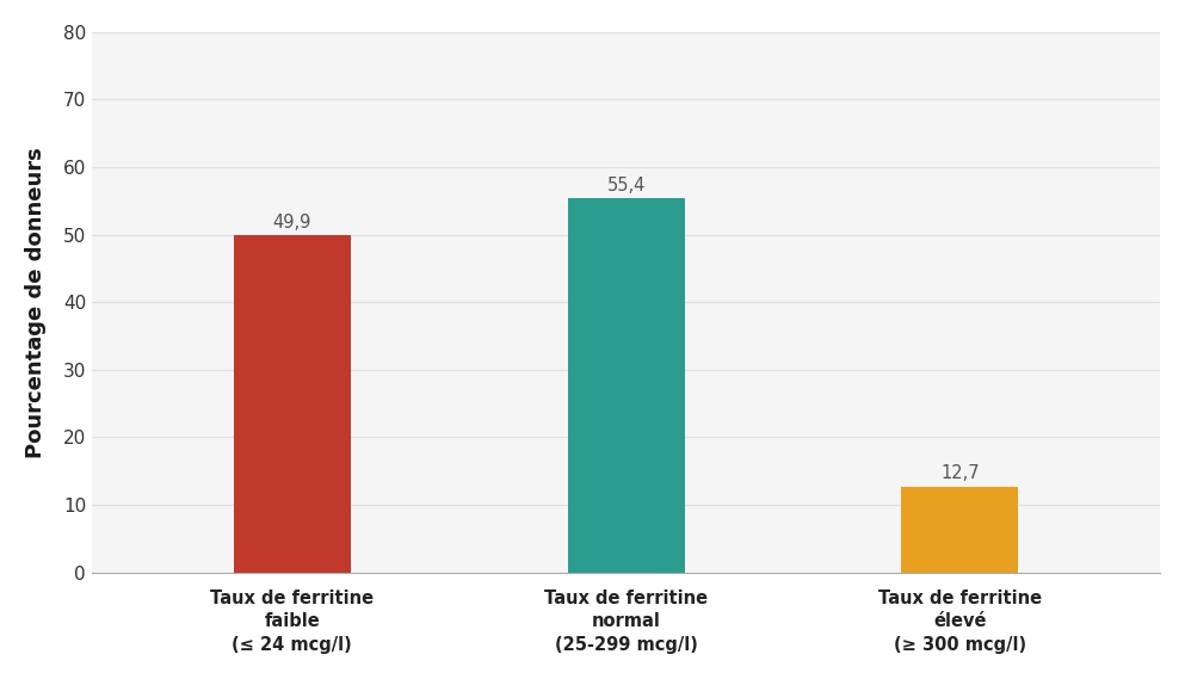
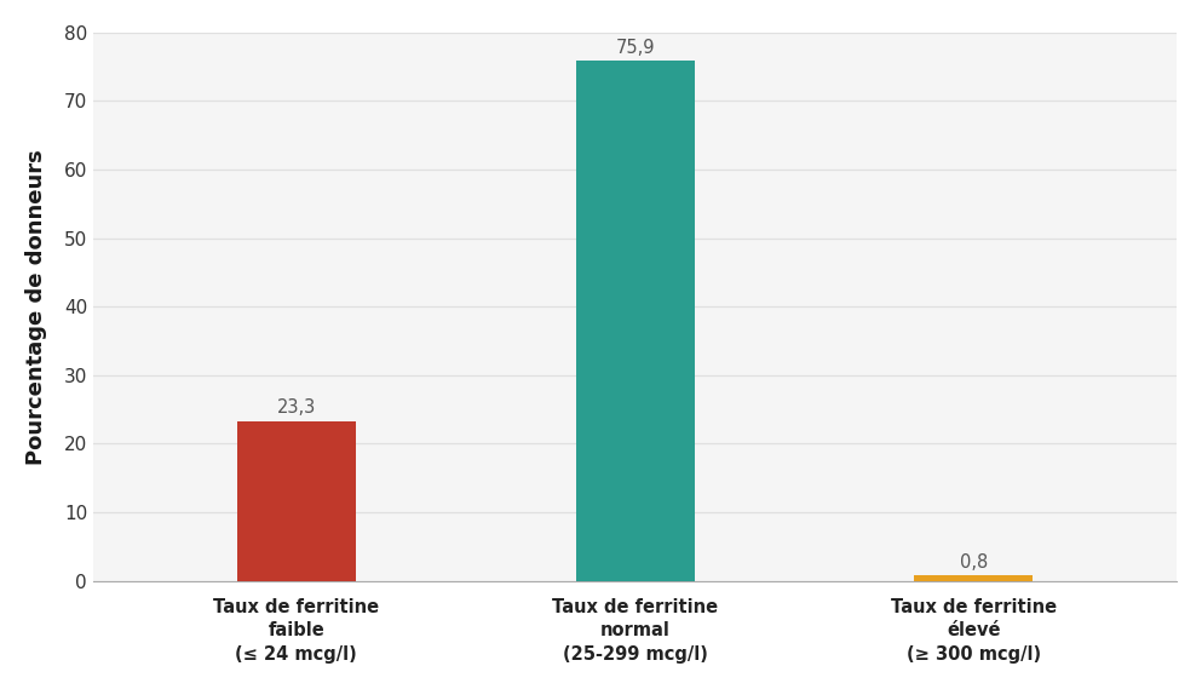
Taux de ferritine faible (≤ 24 mcg/l): 49,9 -> 23,3
Taux de ferritine normal (25-299 mcg/l): 55,4 -> 75,9
Taux de ferritine élevé (≥ 300 mcg/l): 12,7 -> 0,8
